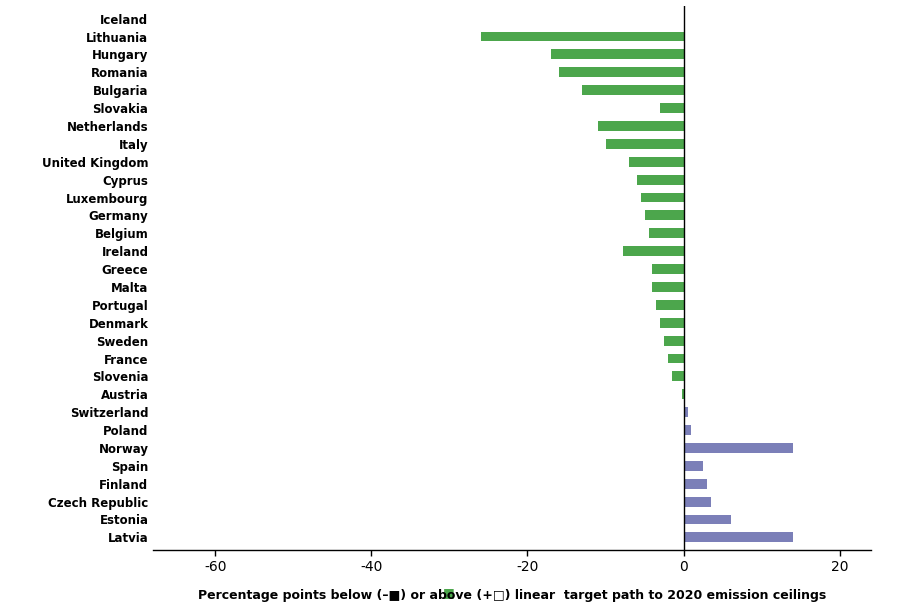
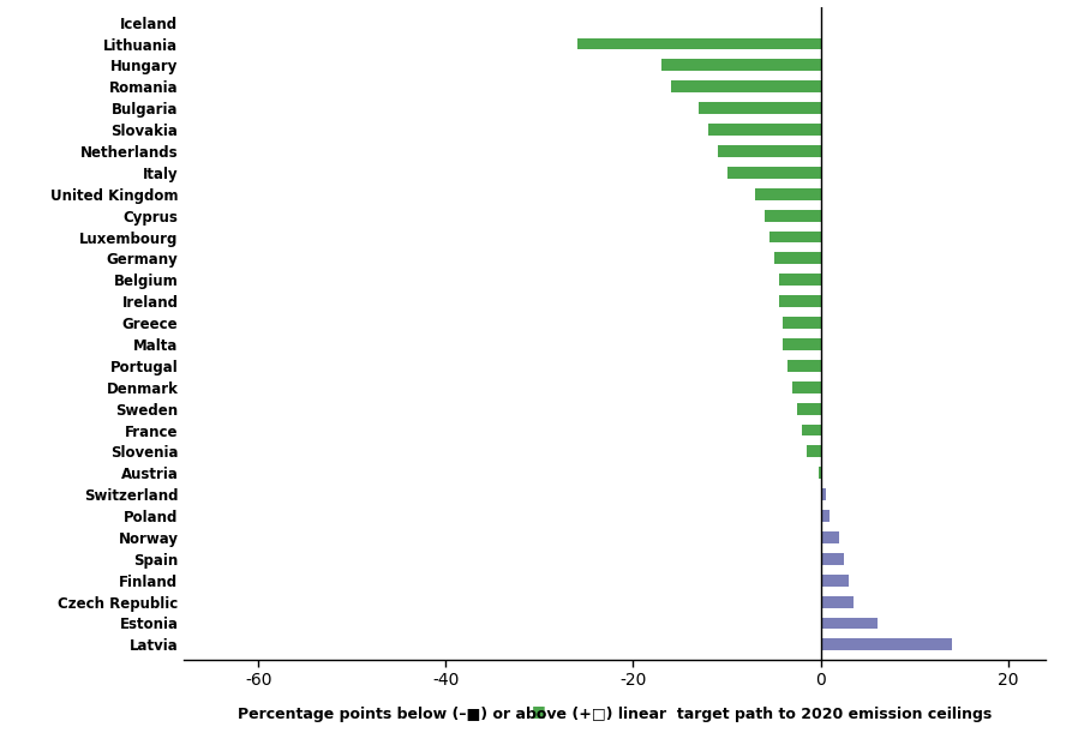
Slovakia: -3.0 -> -12.0
Ireland: -7.8 -> -4.5
Norway: 14.0 -> 2.0
